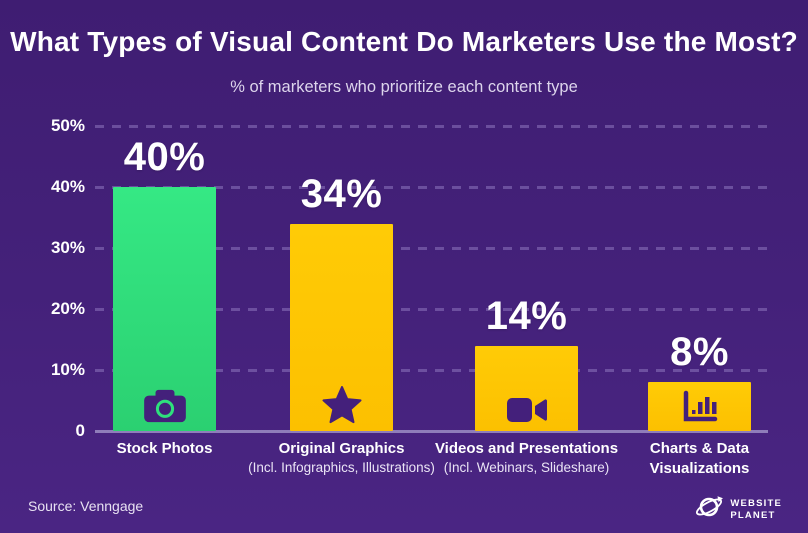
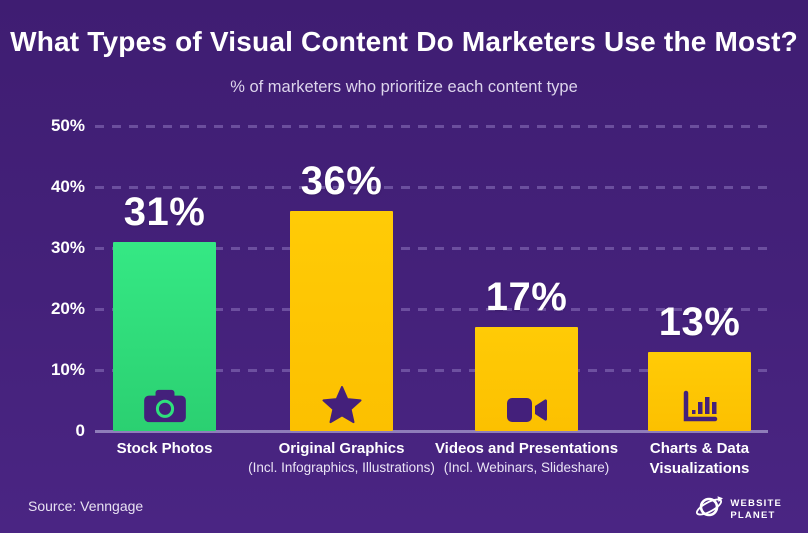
Stock Photos: 40% -> 31%
Original Graphics: 34% -> 36%
Videos and Presentations: 14% -> 17%
Charts & Data Visualizations: 8% -> 13%
